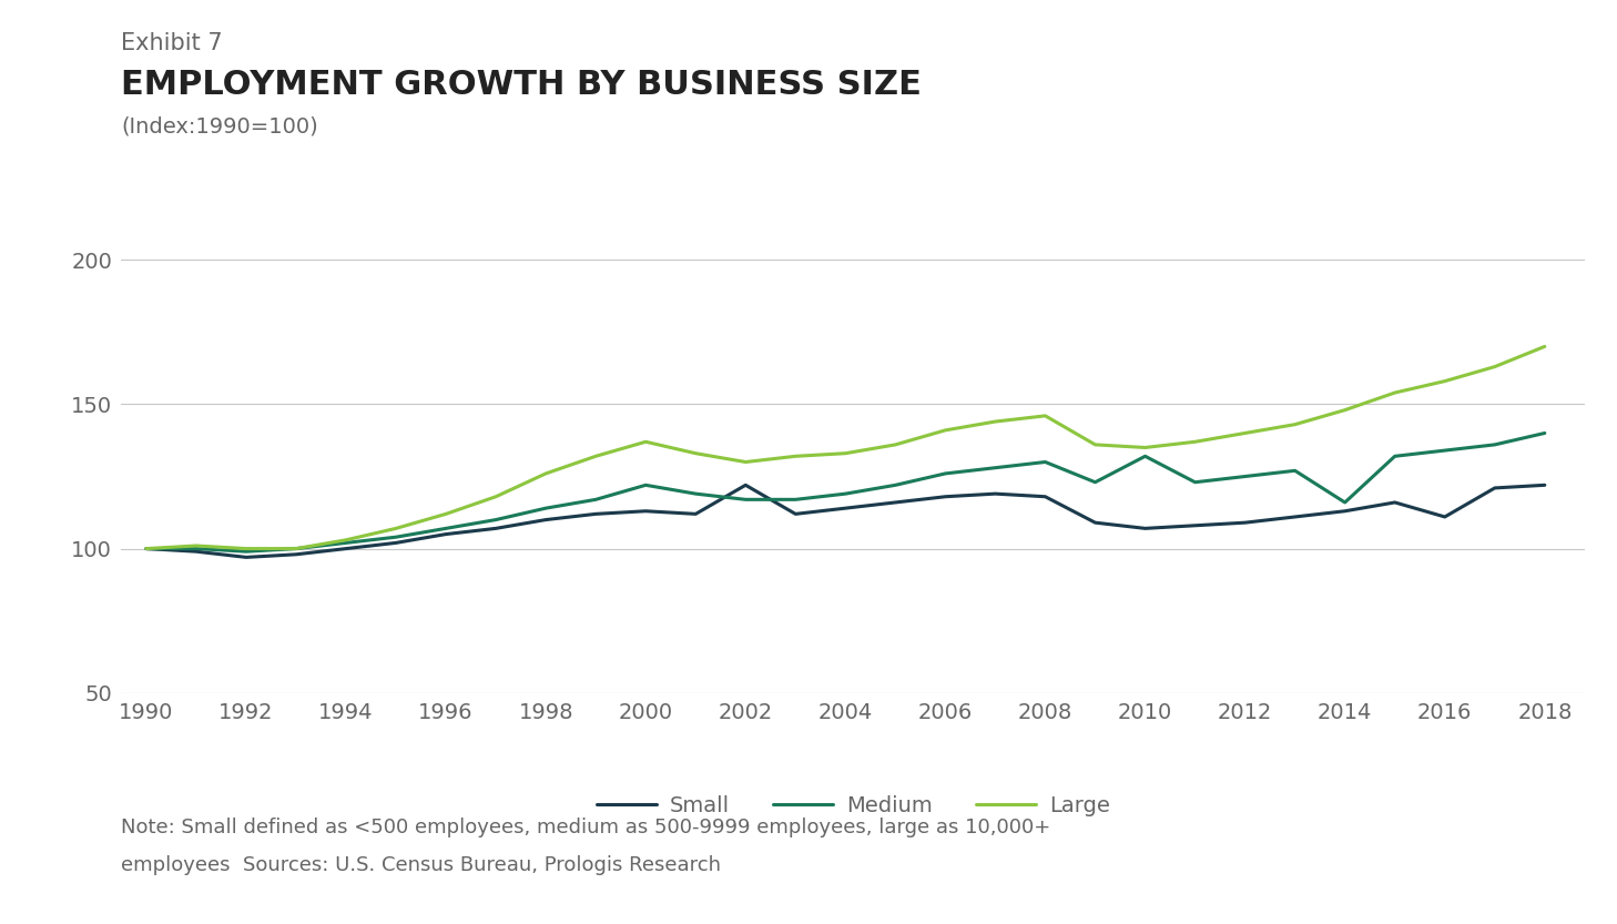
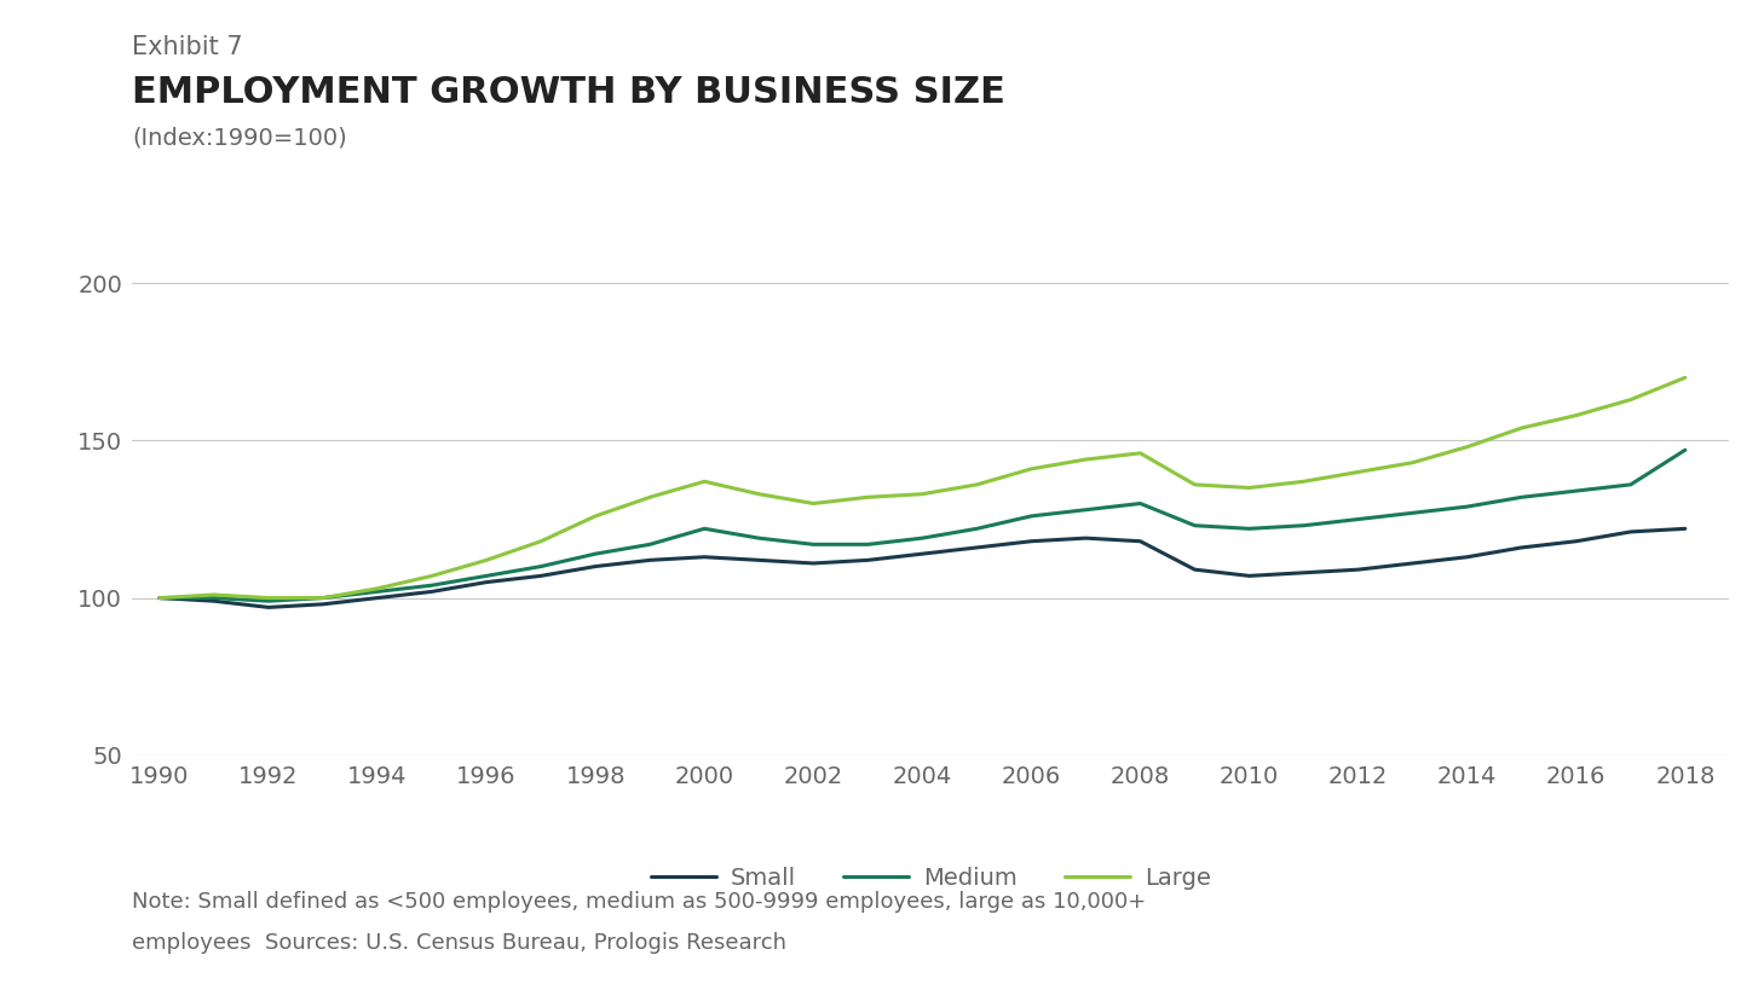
Small/2002: 122 -> 111
Medium/2010: 132 -> 122
Medium/2014: 116 -> 129
Small/2016: 111 -> 118
Medium/2018: 140 -> 147
